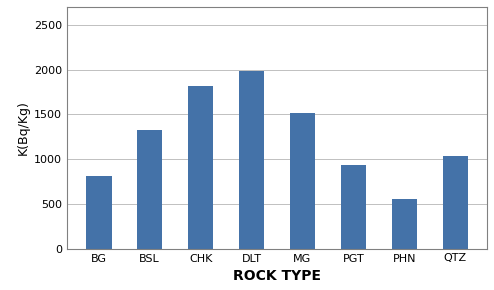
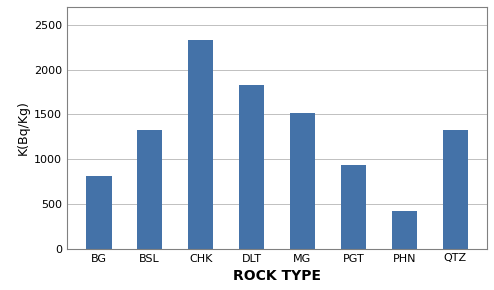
CHK: 1820 -> 2330
DLT: 1980 -> 1830
PHN: 560 -> 420
QTZ: 1040 -> 1330
